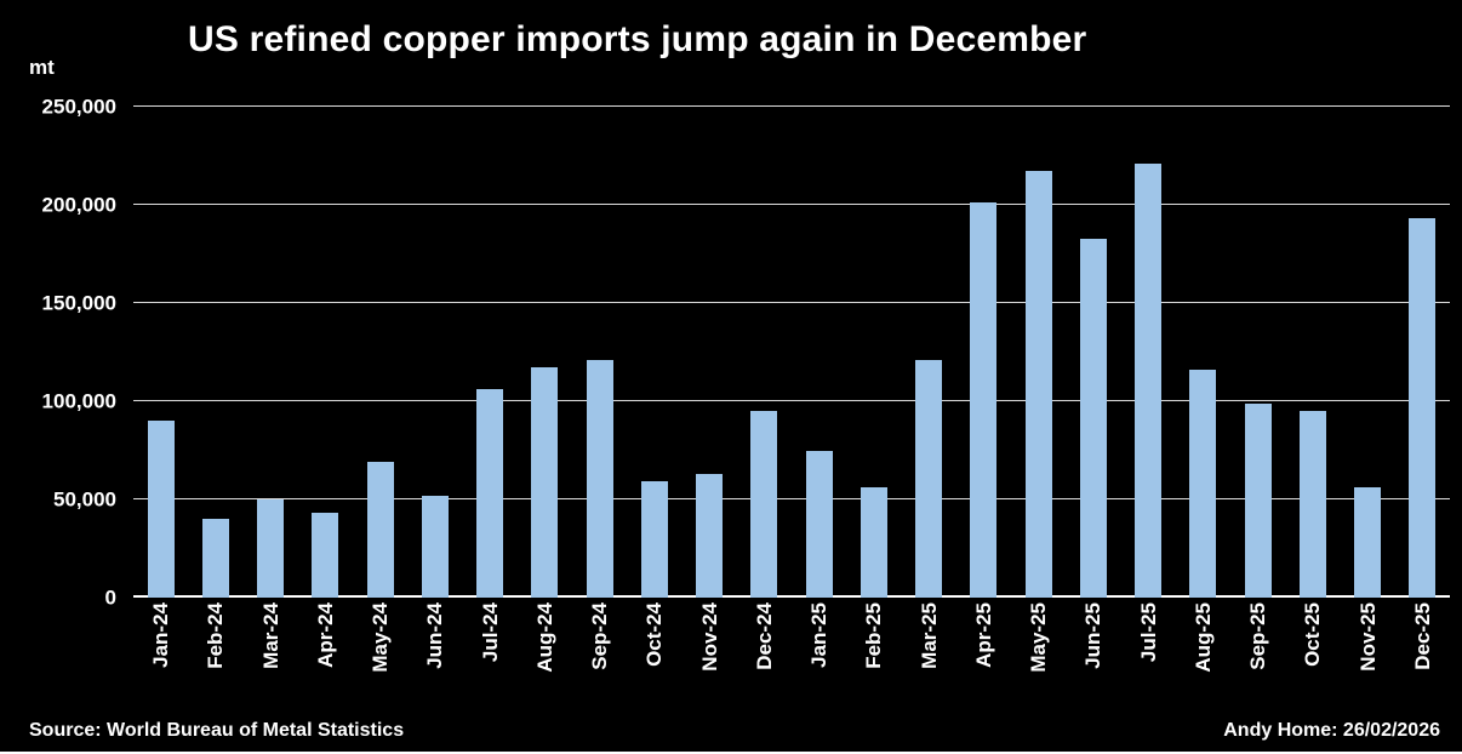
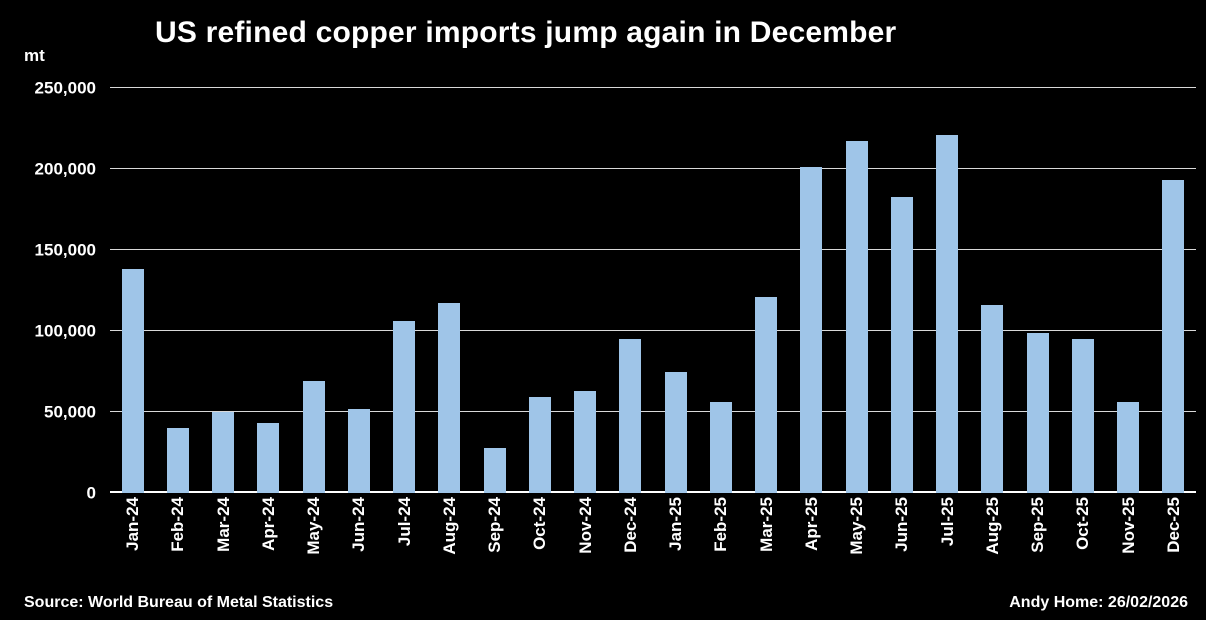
Jan-24: 90000 -> 138000
Sep-24: 121000 -> 28000
